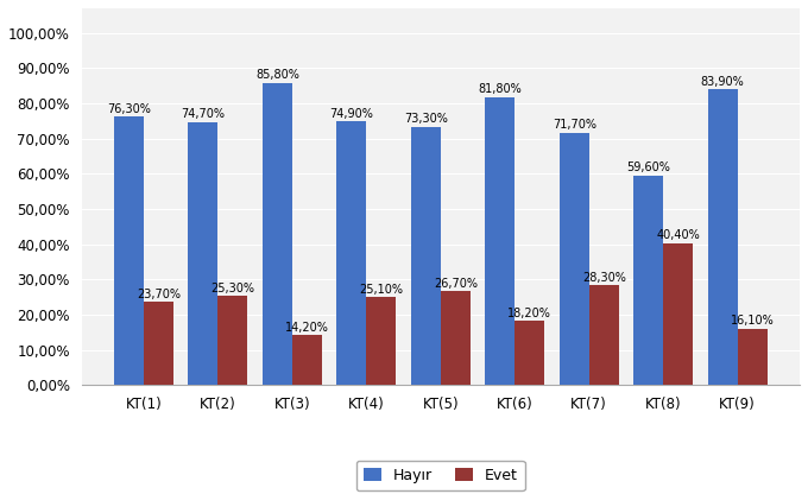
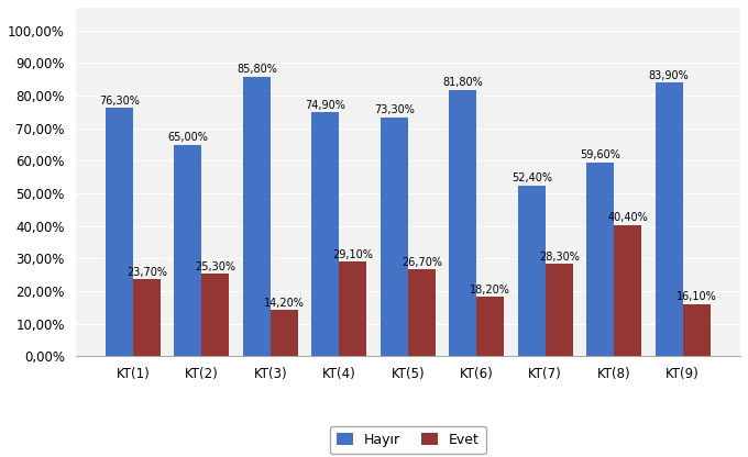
Hayır/KT(2): 74,70% -> 65,00%
Evet/KT(4): 25,10% -> 29,10%
Hayır/KT(7): 71,70% -> 52,40%
